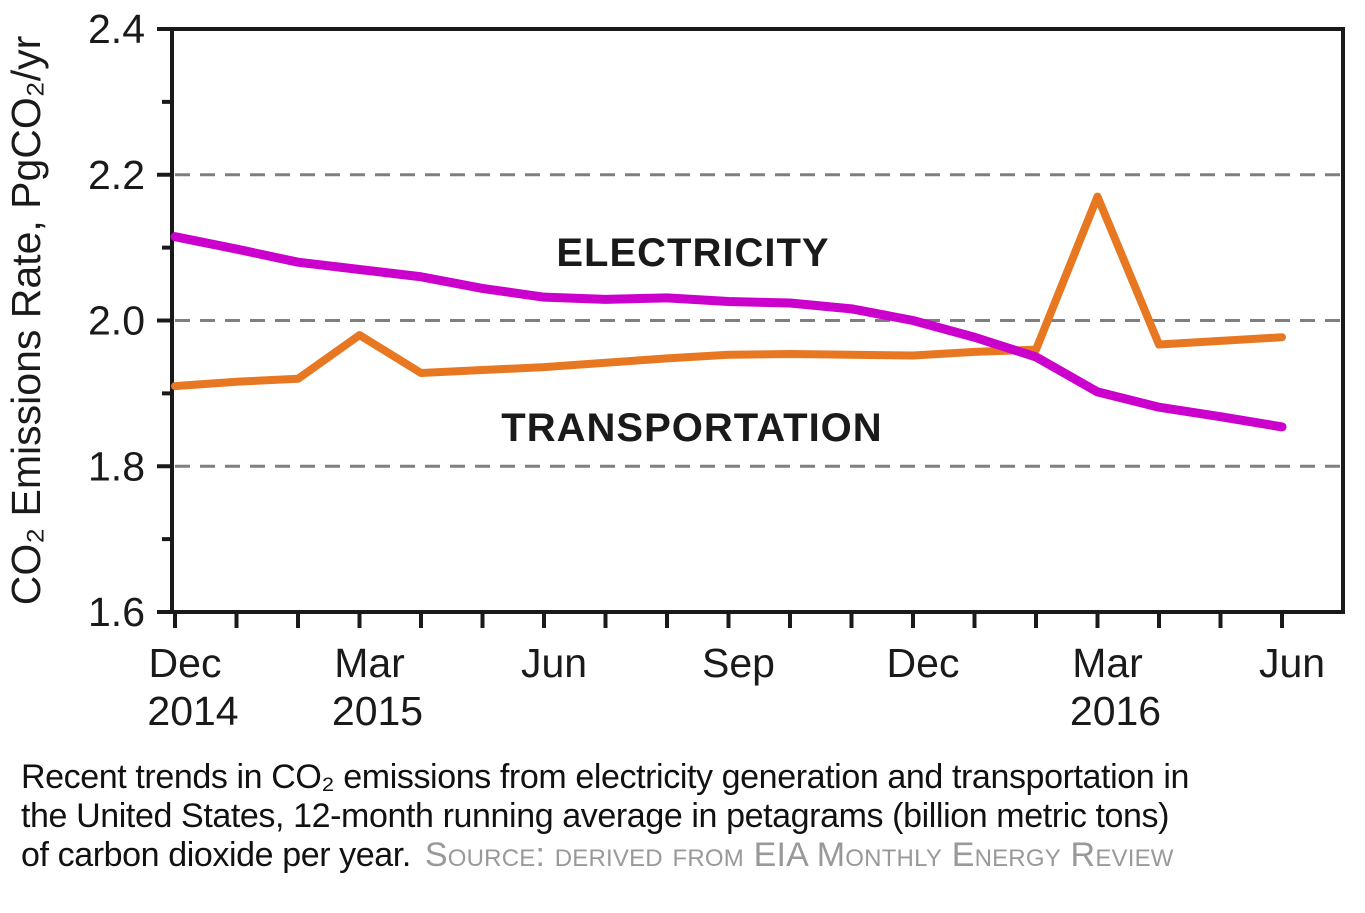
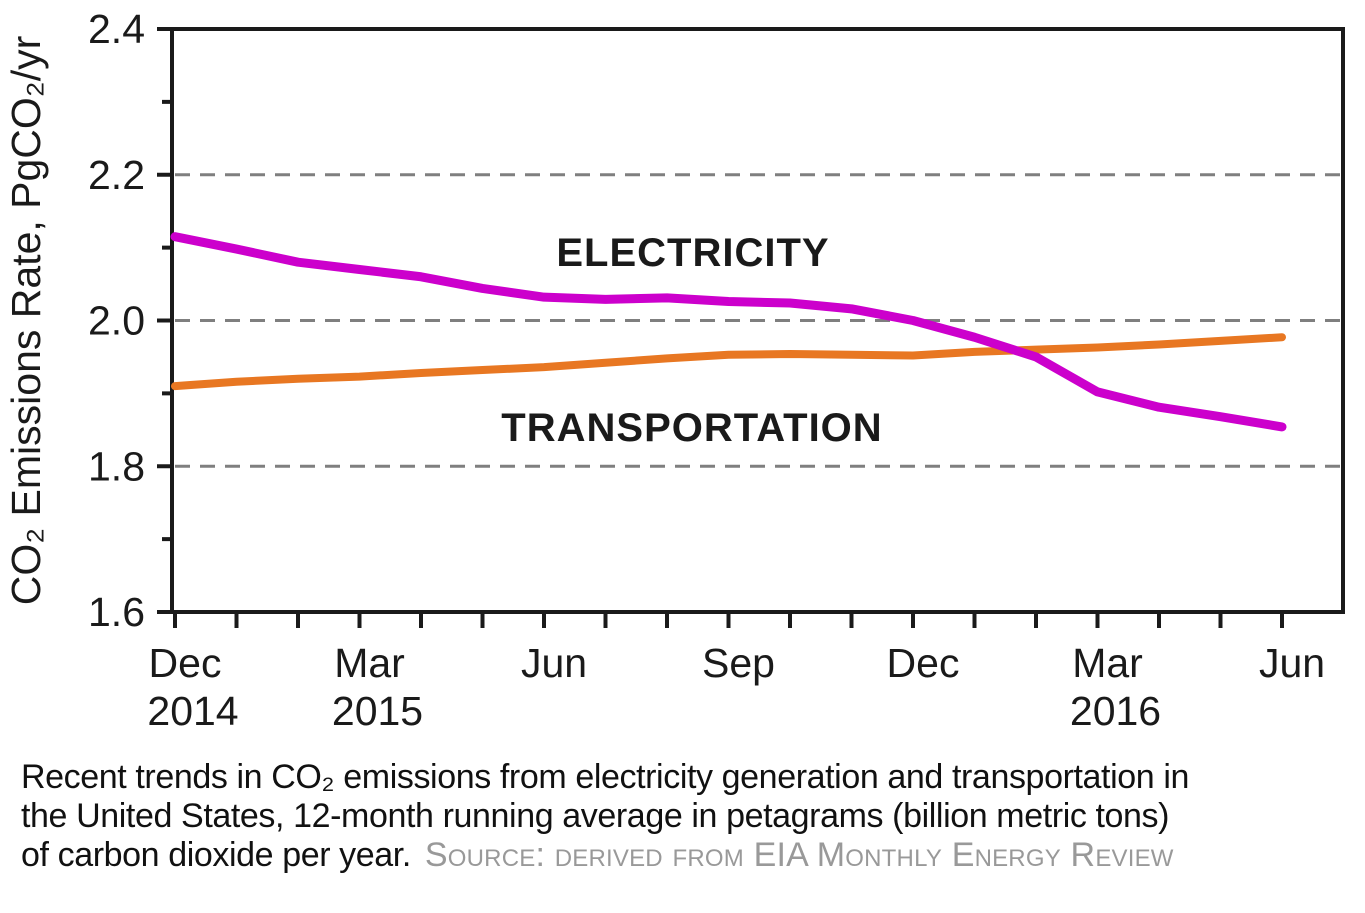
TRANSPORTATION/Mar 2015: 1.98 -> 1.92
TRANSPORTATION/Mar 2016: 2.17 -> 1.96
